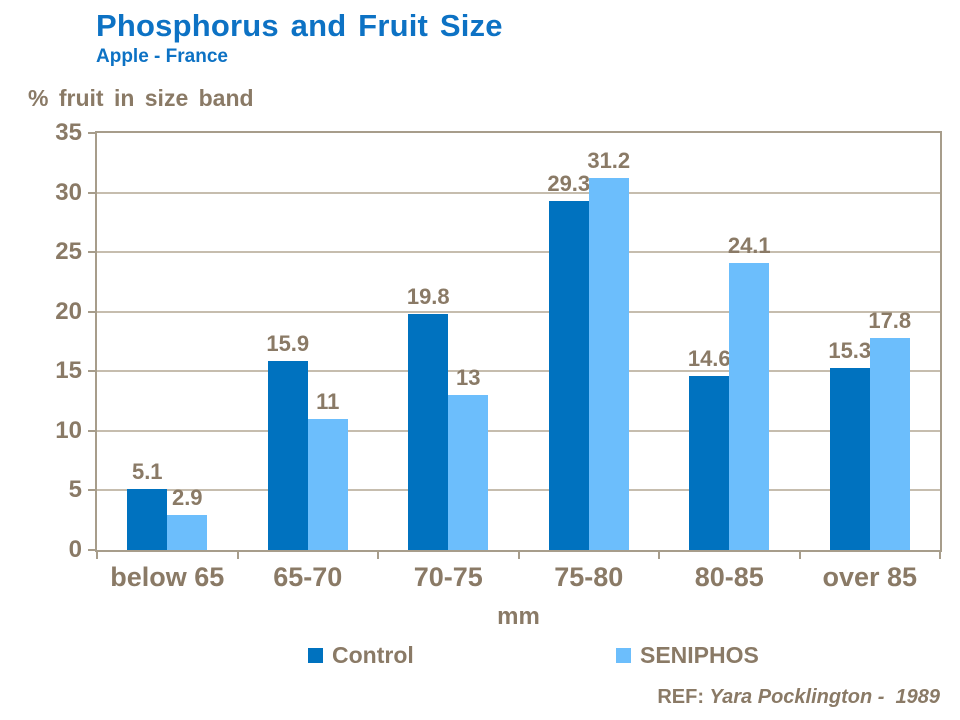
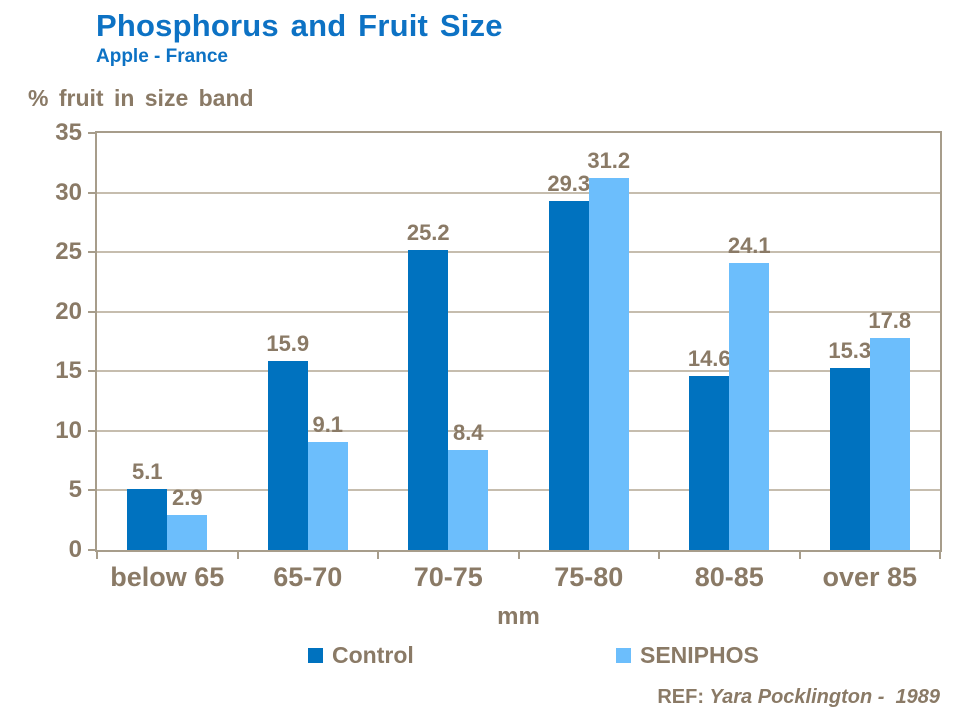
SENIPHOS/65-70: 11 -> 9.1
Control/70-75: 19.8 -> 25.2
SENIPHOS/70-75: 13 -> 8.4
